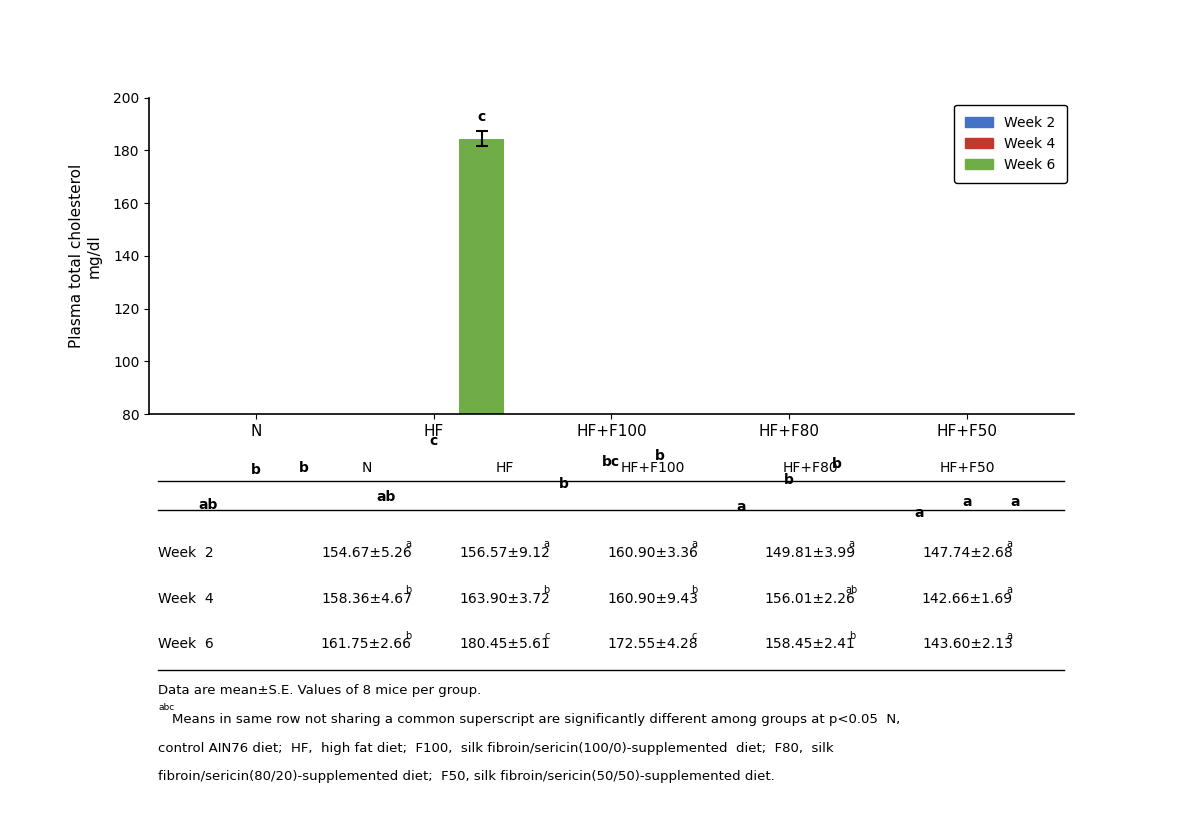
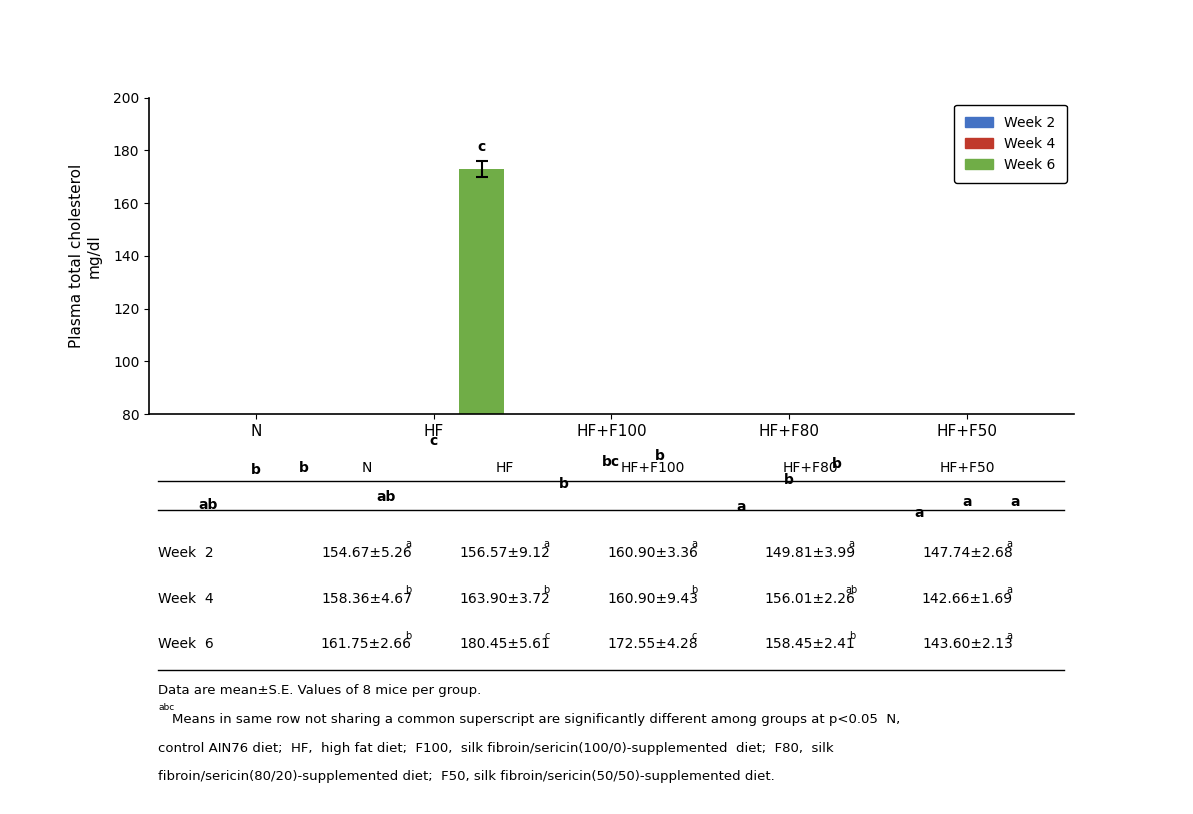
Week 6/HF: 184.5 -> 173.0
